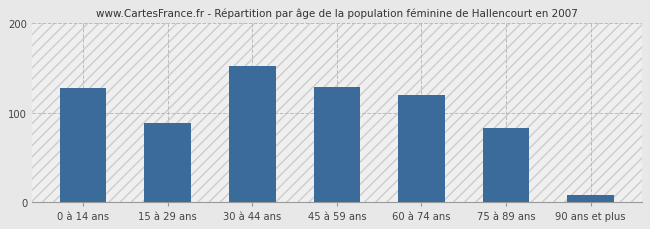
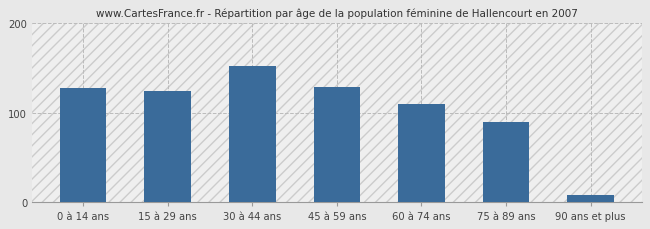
15 à 29 ans: 88 -> 124
60 à 74 ans: 120 -> 110
75 à 89 ans: 83 -> 90
